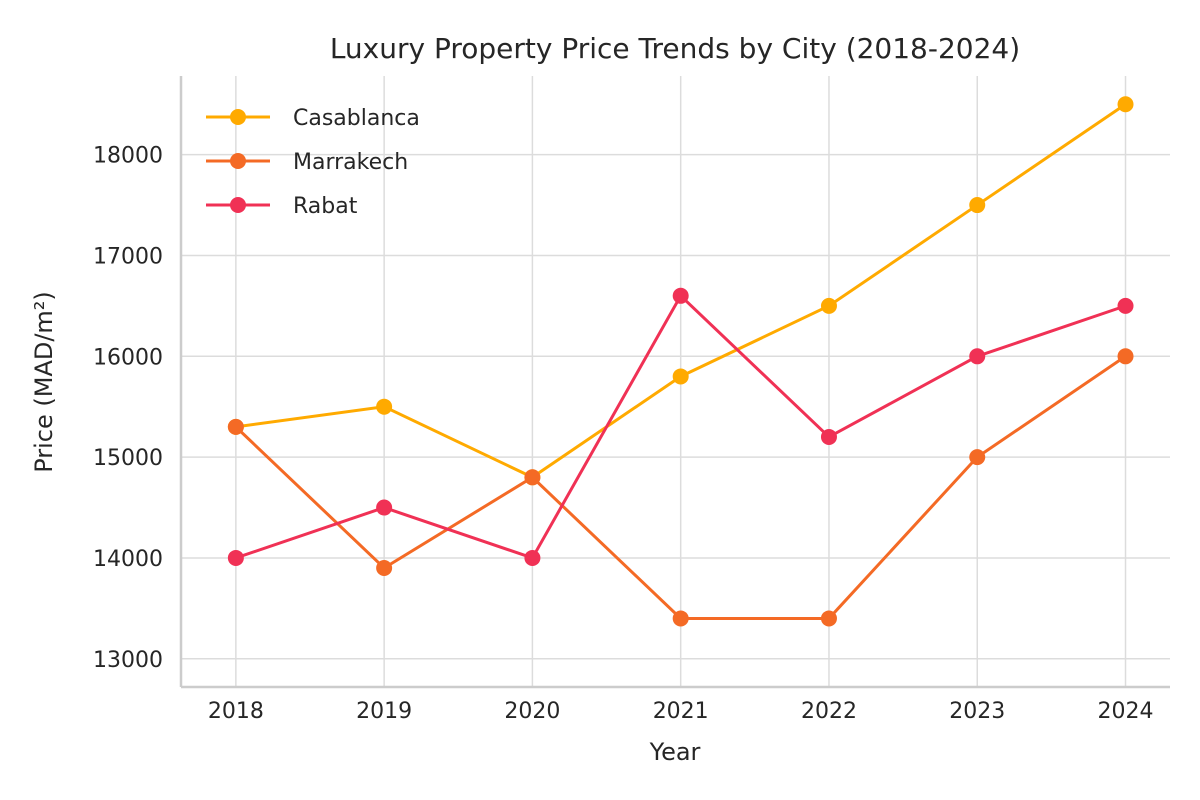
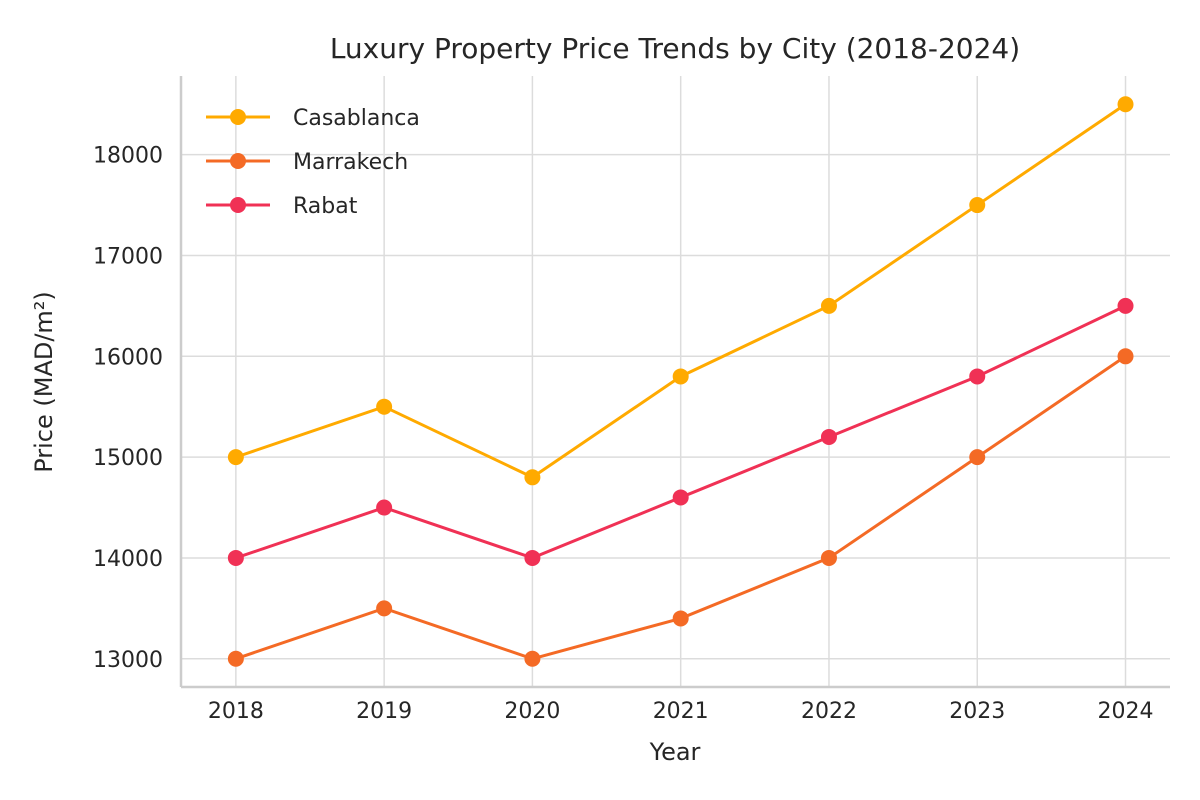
Casablanca/2018: 15300 -> 15000
Marrakech/2018: 15300 -> 13000
Marrakech/2019: 13900 -> 13500
Marrakech/2020: 14800 -> 13000
Rabat/2021: 16600 -> 14600
Marrakech/2022: 13400 -> 14000
Rabat/2023: 16000 -> 15800
